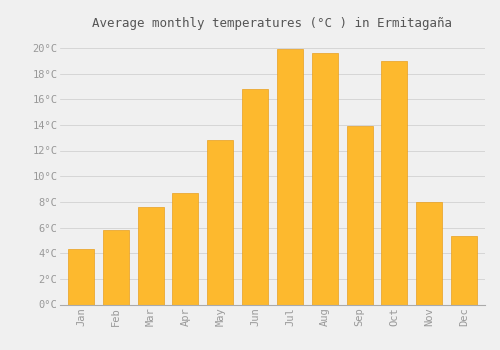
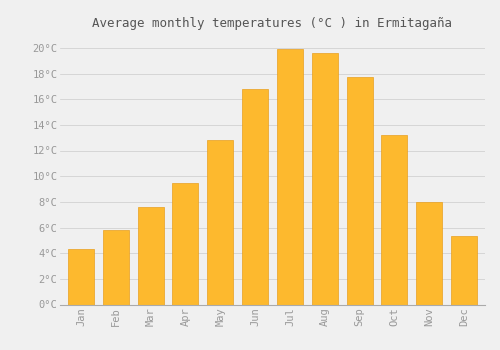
Apr: 8.7°C -> 9.5°C
Sep: 13.9°C -> 17.7°C
Oct: 19.0°C -> 13.2°C
